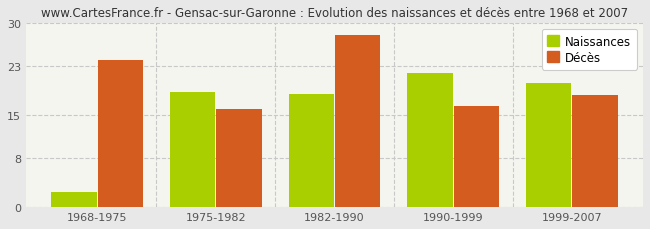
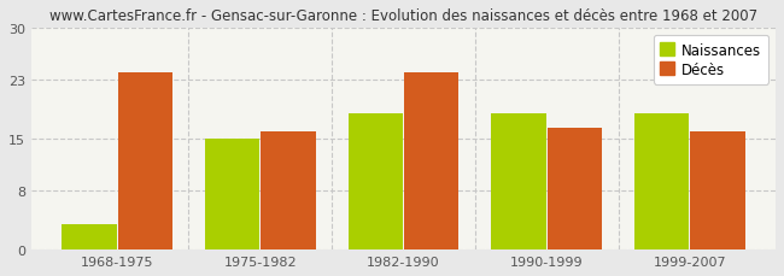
Naissances/1968-1975: 2.4 -> 3.5
Naissances/1975-1982: 18.8 -> 15.0
Décès/1982-1990: 28.0 -> 24.0
Naissances/1990-1999: 21.8 -> 18.5
Naissances/1999-2007: 20.2 -> 18.5
Décès/1999-2007: 18.2 -> 16.0
